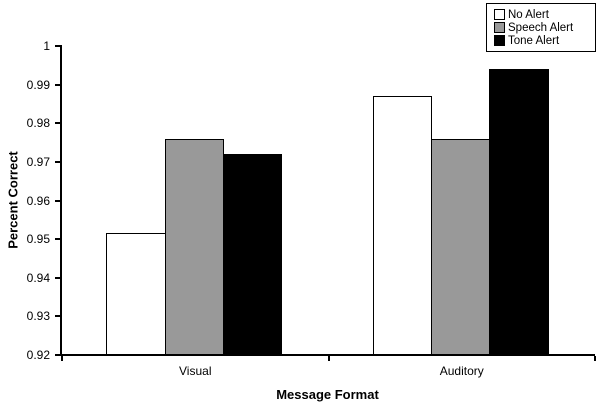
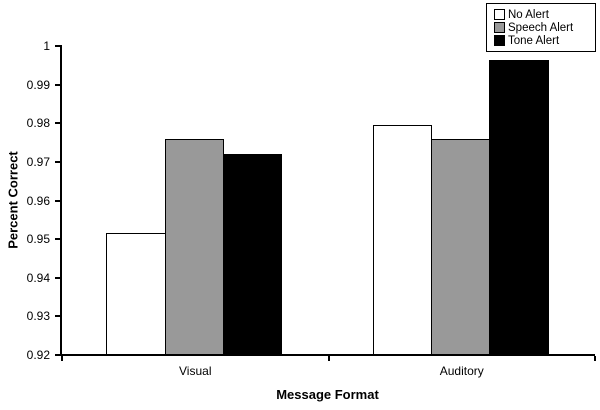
No Alert/Auditory: 0.987 -> 0.980
Tone Alert/Auditory: 0.994 -> 0.997
